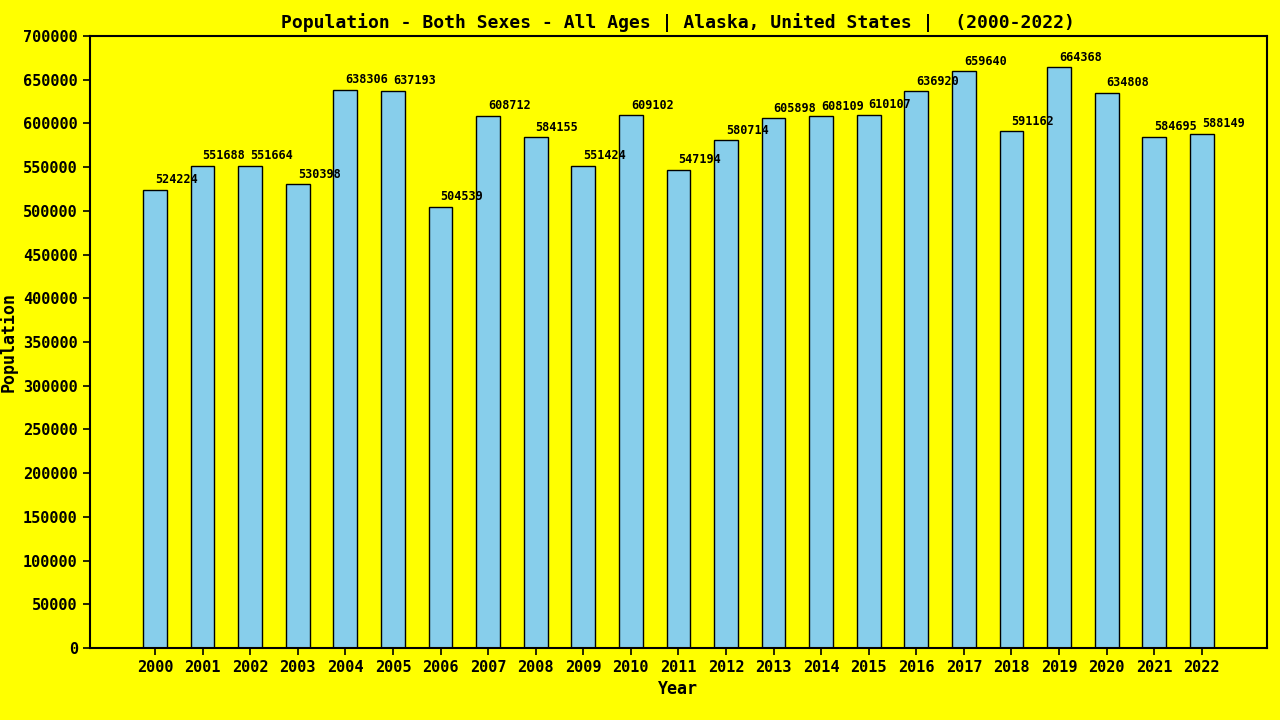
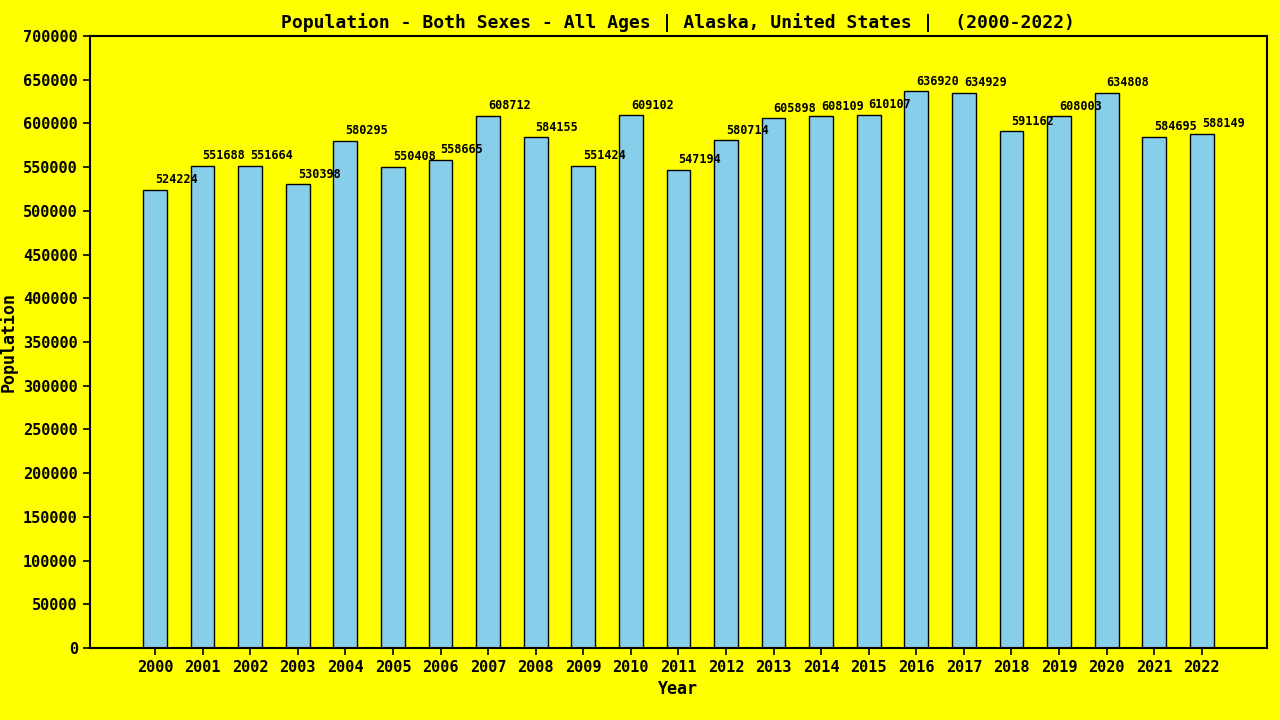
2004: 638306 -> 580295
2005: 637193 -> 550408
2006: 504539 -> 558665
2017: 659640 -> 634929
2019: 664368 -> 608003
